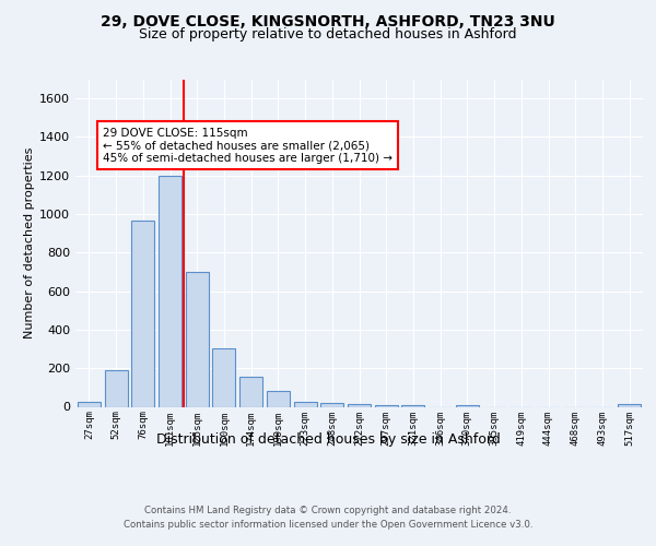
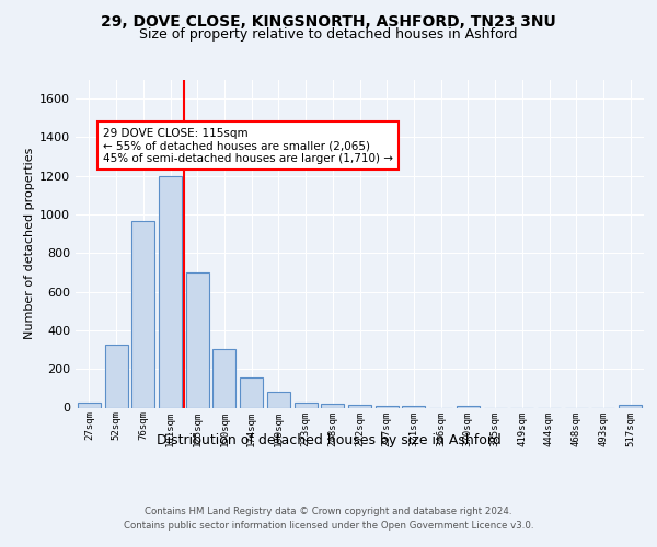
52sqm: 190 -> 320
